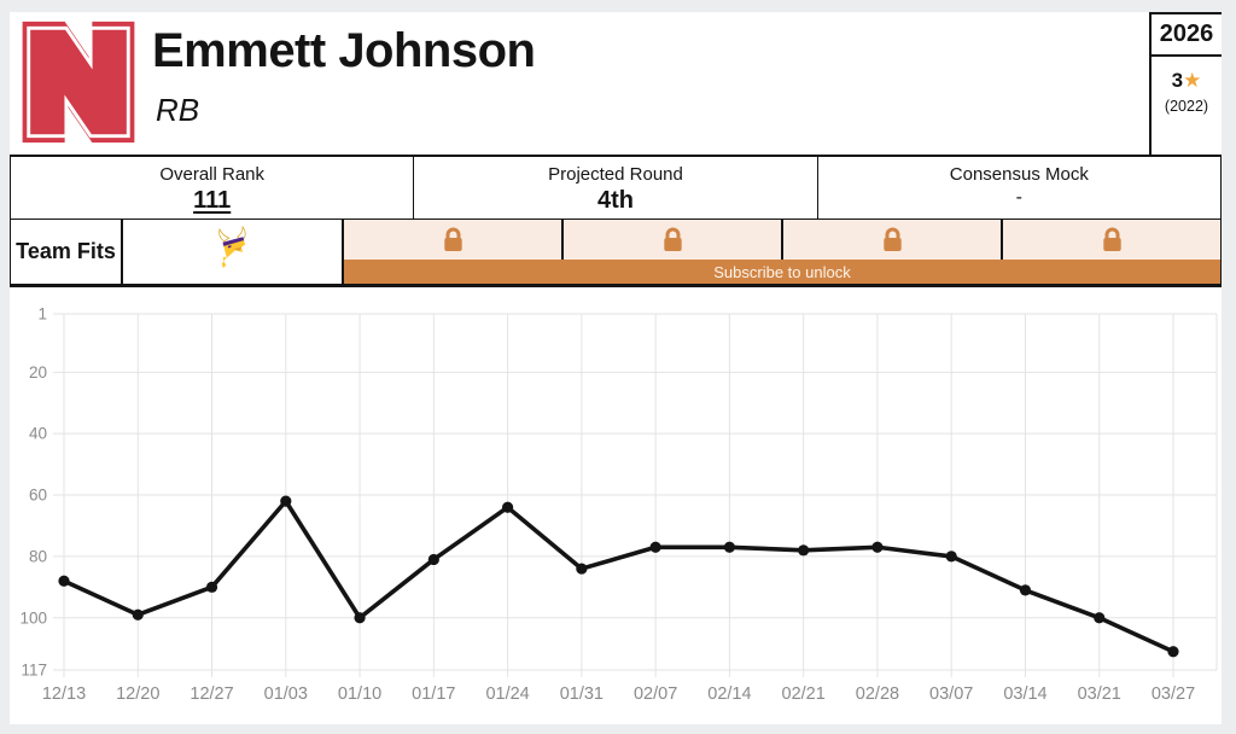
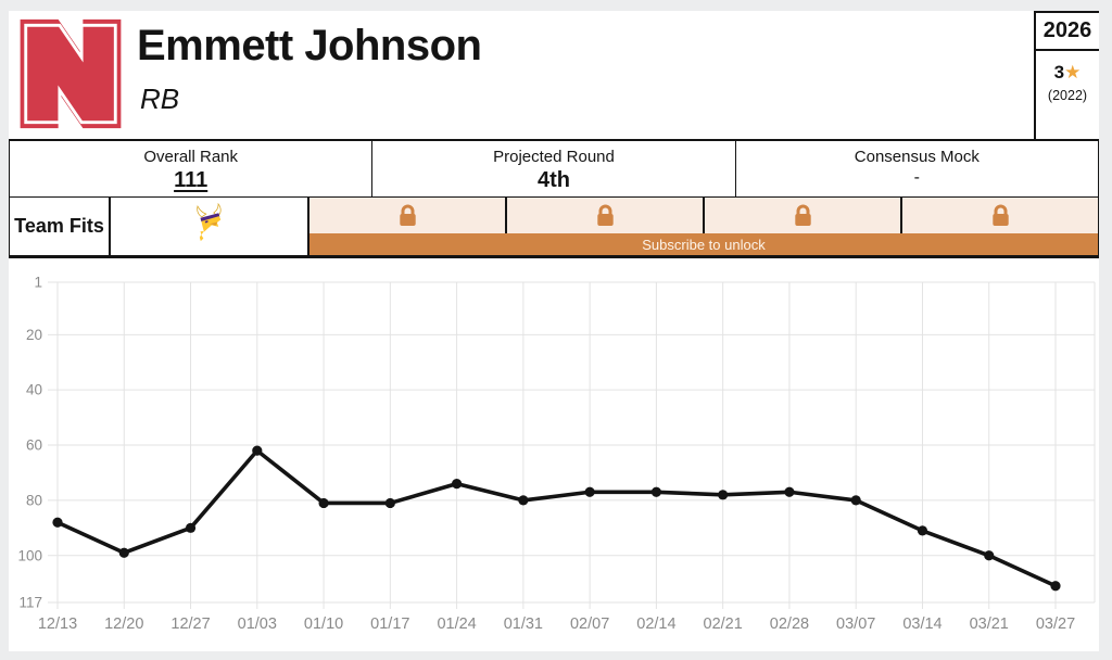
01/10: 100 -> 81
01/24: 64 -> 74
01/31: 84 -> 80
